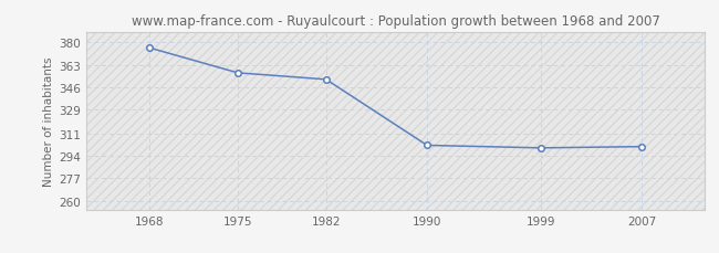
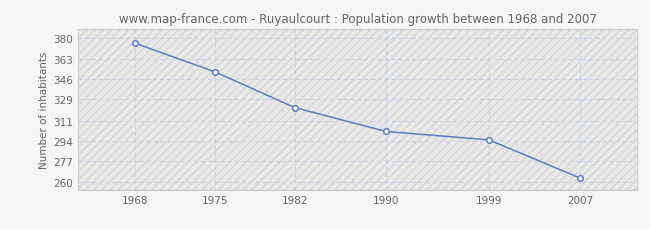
1975: 357 -> 352
1982: 352 -> 322
1999: 300 -> 295
2007: 301 -> 263
